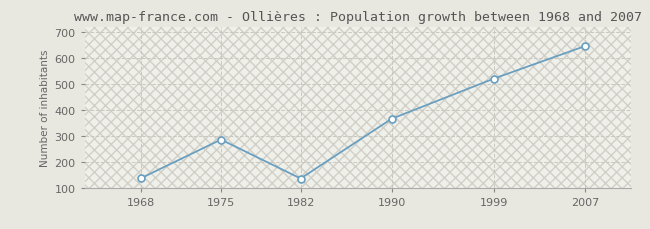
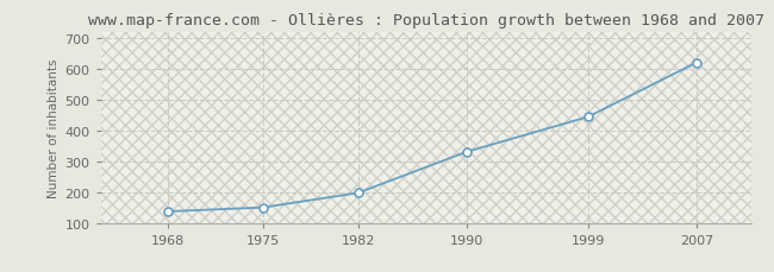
1975: 285 -> 150
1982: 135 -> 197
1990: 365 -> 330
1999: 520 -> 444
2007: 645 -> 620
